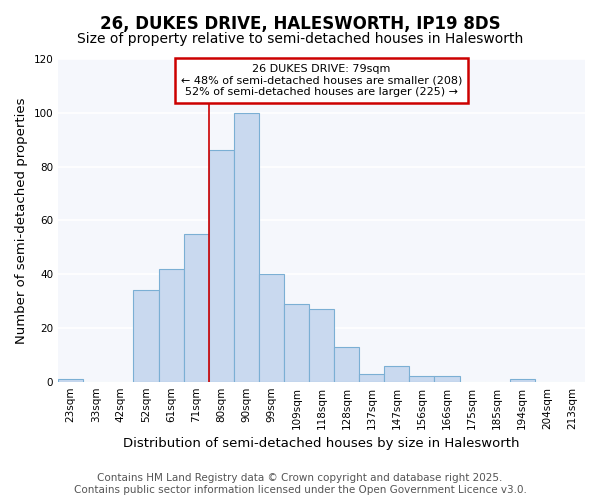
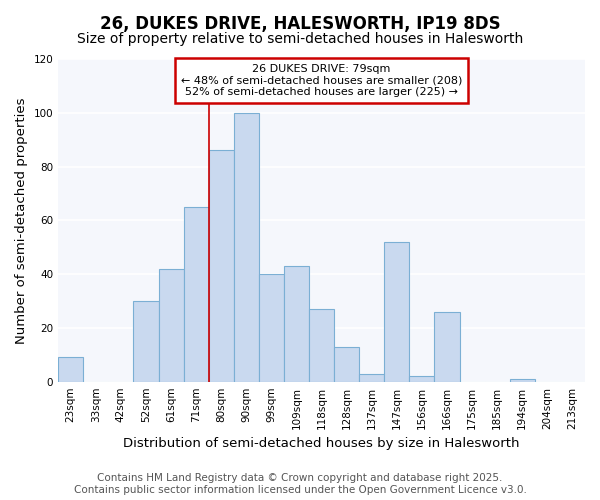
23sqm: 1 -> 9
52sqm: 34 -> 30
71sqm: 55 -> 65
109sqm: 29 -> 43
147sqm: 6 -> 52
166sqm: 2 -> 26
